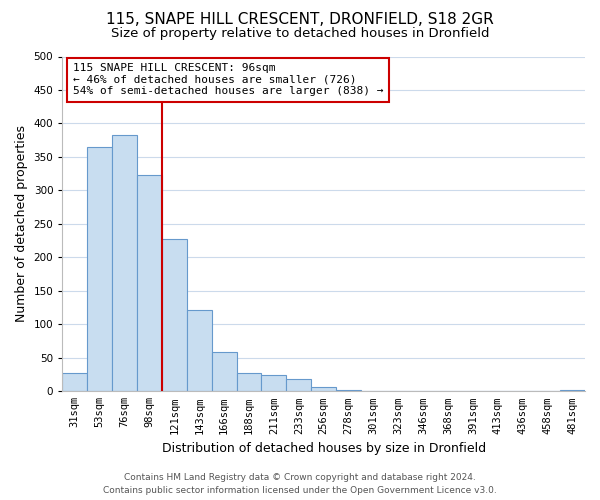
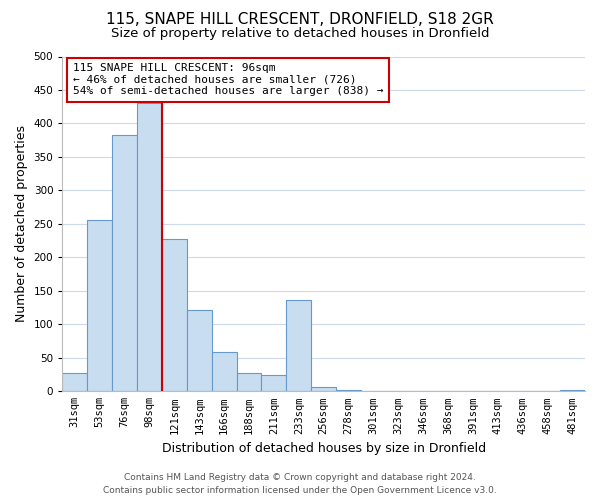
53sqm: 365 -> 256
98sqm: 323 -> 430
233sqm: 18 -> 136
